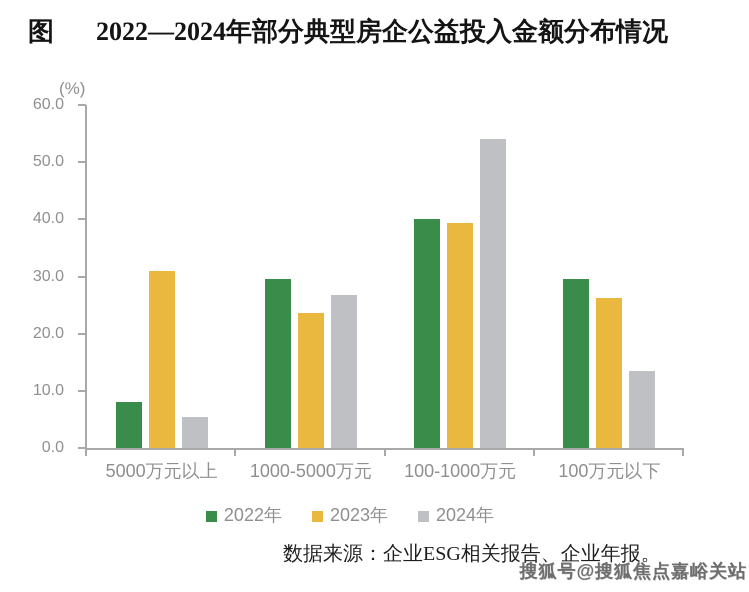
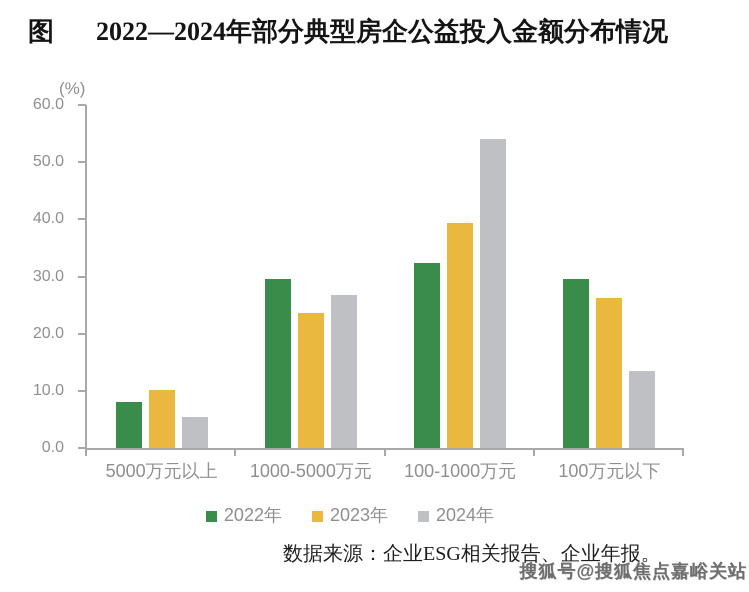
2023年/5000万元以上: 31 -> 10
2022年/100-1000万元: 40 -> 32
